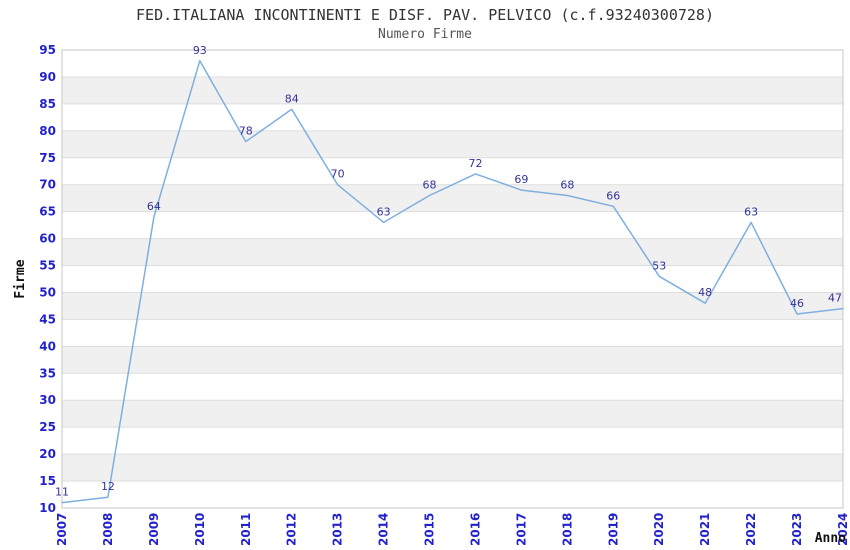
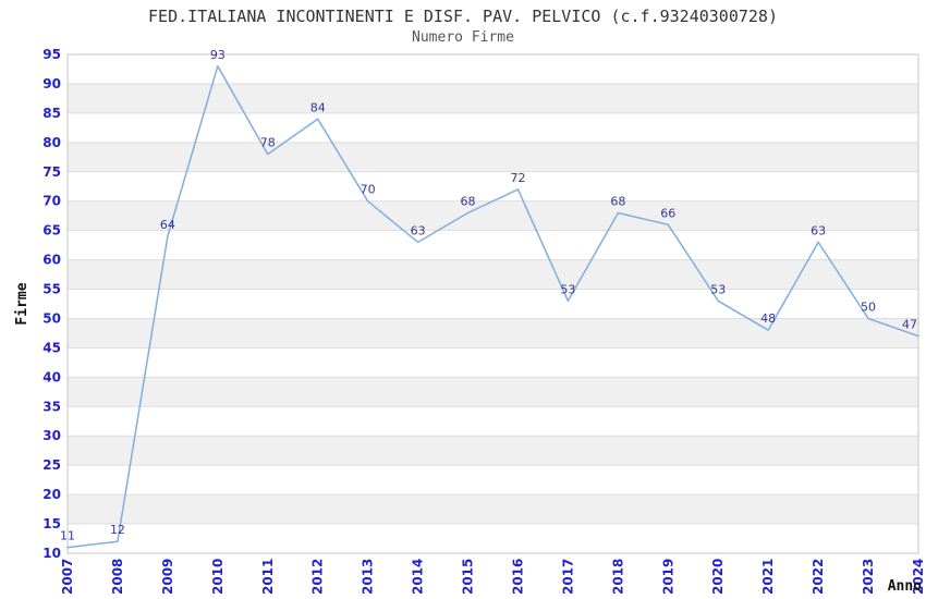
2017: 69 -> 53
2023: 46 -> 50
